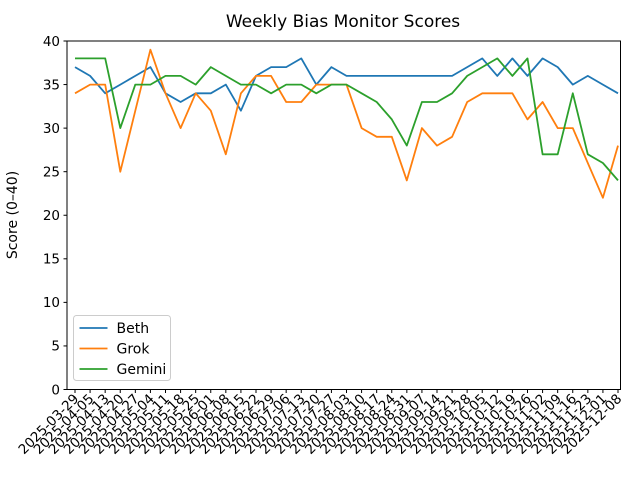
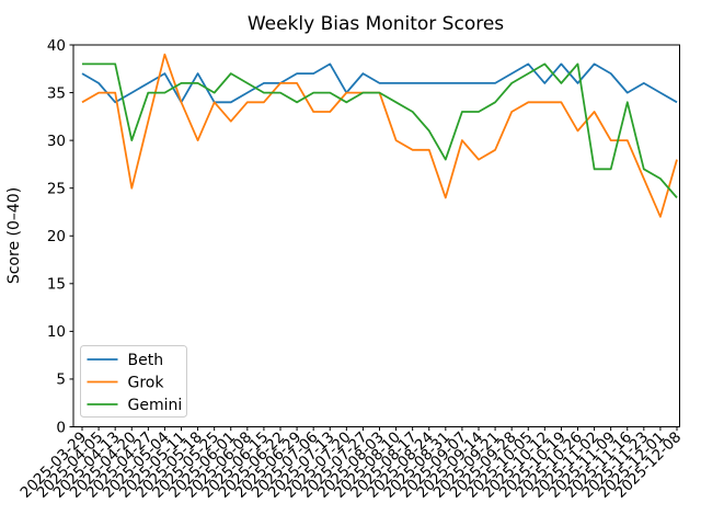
Beth/2025-05-18: 33 -> 37
Grok/2025-06-08: 27 -> 34
Beth/2025-06-15: 32 -> 36
